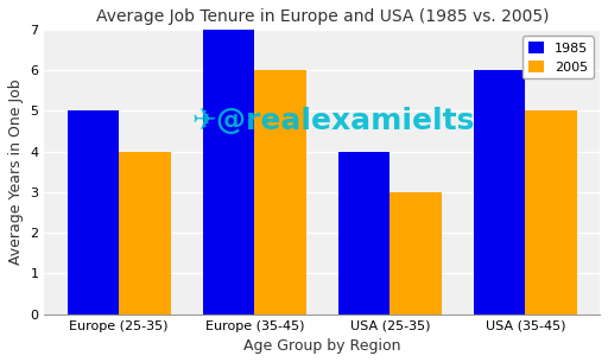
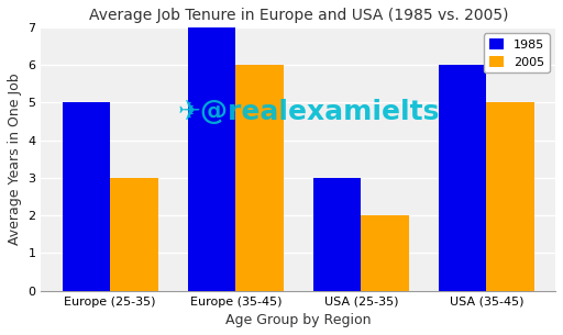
2005/Europe (25-35): 4 -> 3
1985/USA (25-35): 4 -> 3
2005/USA (25-35): 3 -> 2
